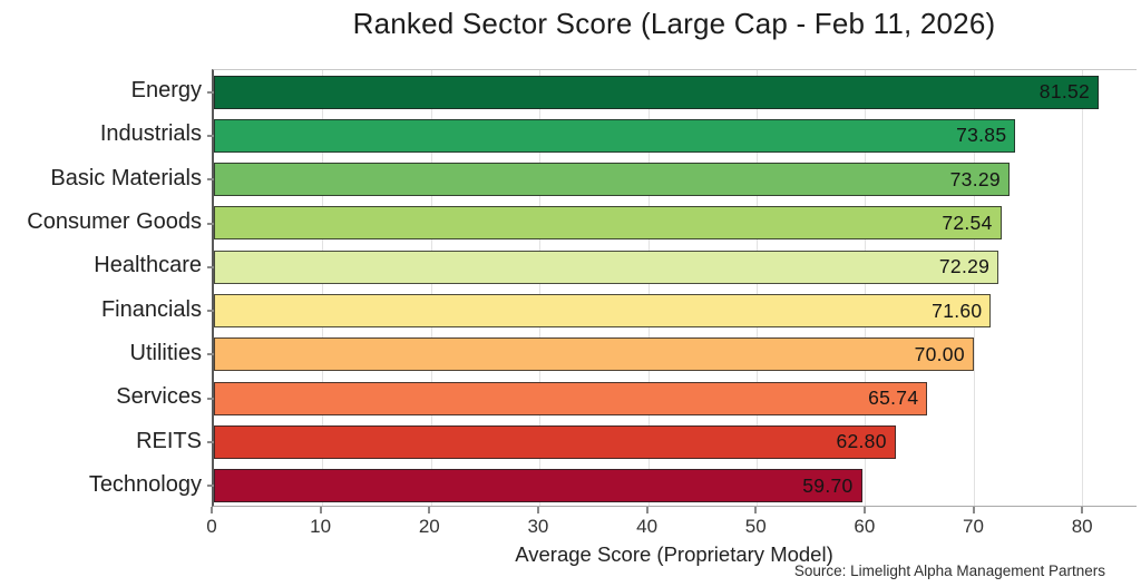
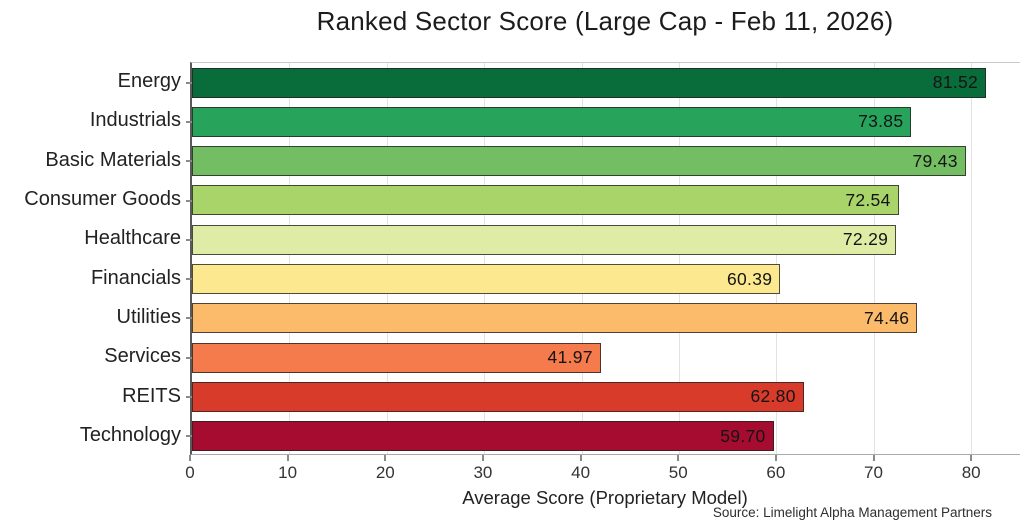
Basic Materials: 73.29 -> 79.43
Financials: 71.60 -> 60.39
Utilities: 70.00 -> 74.46
Services: 65.74 -> 41.97
